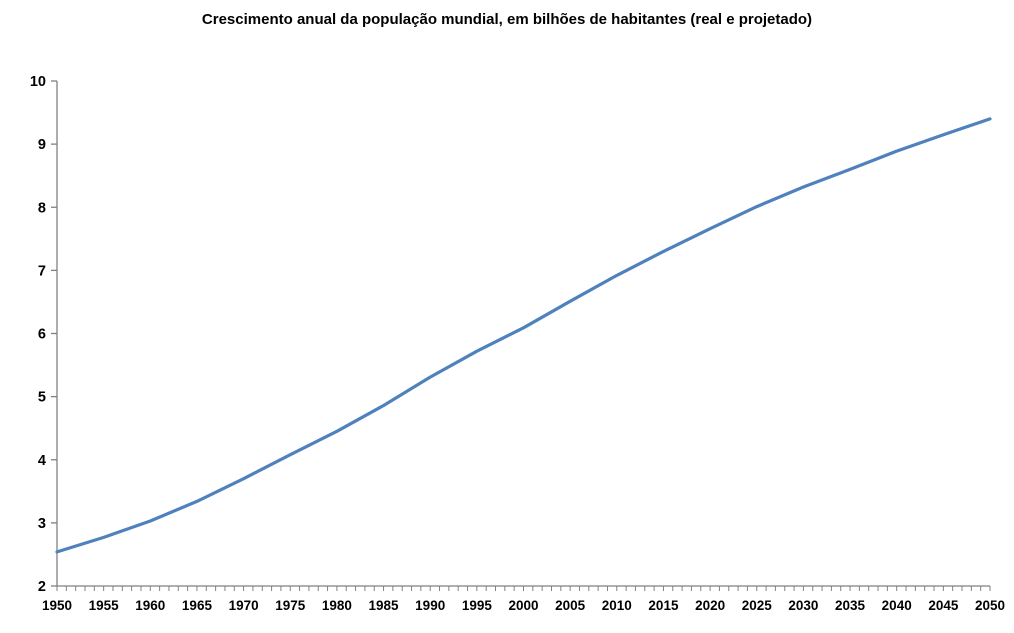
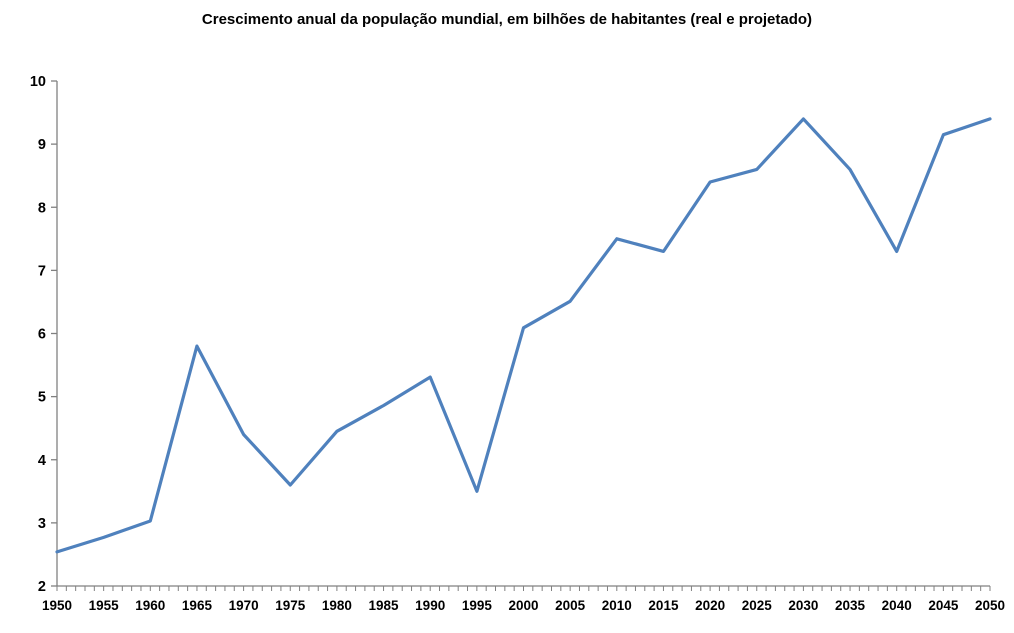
1965: 3.3 -> 5.8
1970: 3.7 -> 4.4
1975: 4.1 -> 3.6
1995: 5.7 -> 3.5
2010: 6.9 -> 7.5
2020: 7.7 -> 8.4
2025: 8.0 -> 8.6
2030: 8.3 -> 9.4
2040: 8.9 -> 7.3
